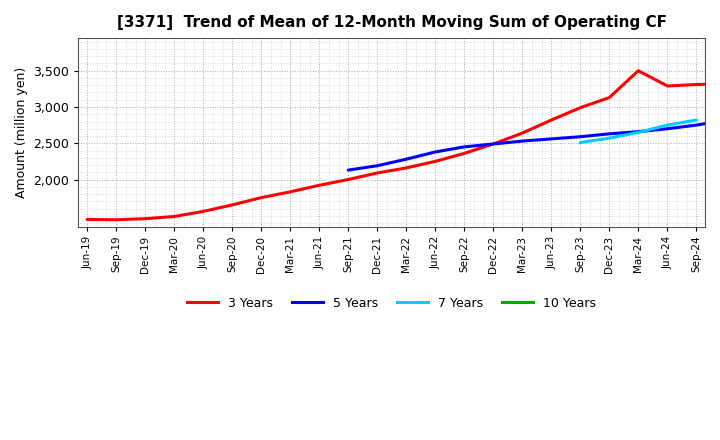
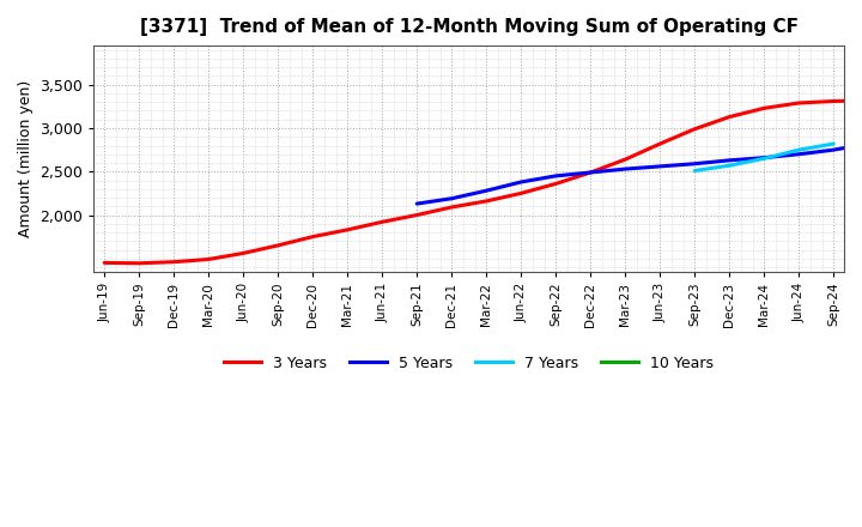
3 Years/Mar-24: 3,500 -> 3,230
